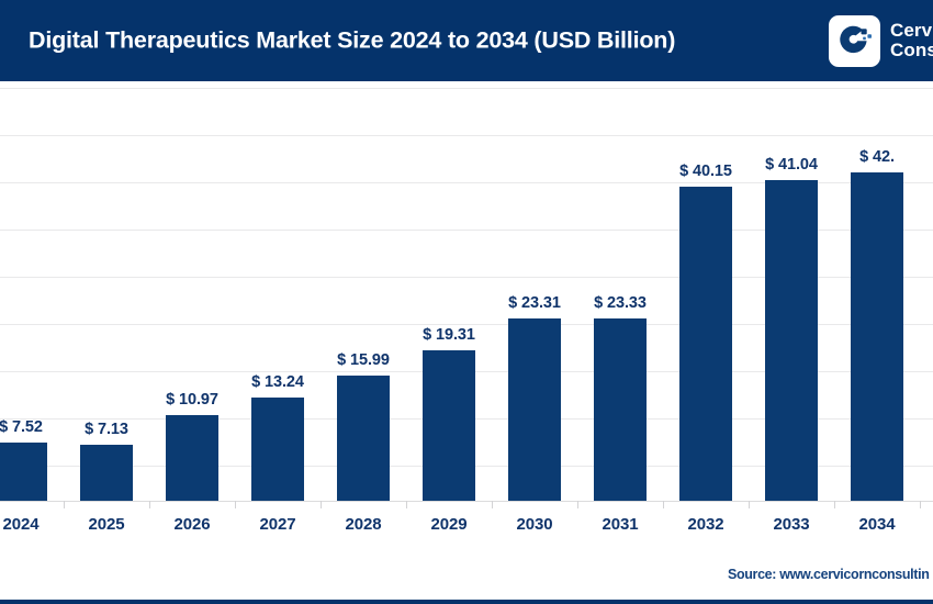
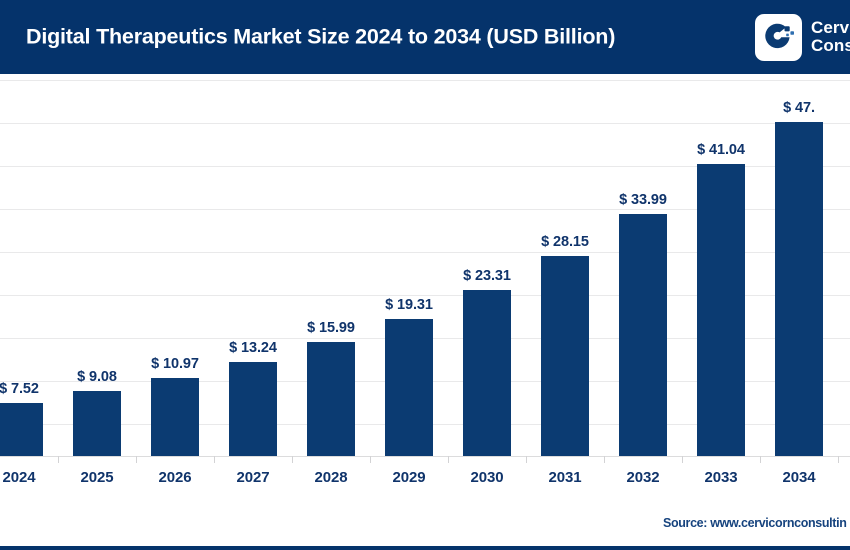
2025: 7.13 -> 9.08
2031: 23.33 -> 28.15
2032: 40.15 -> 33.99
2034: 42 -> 47
